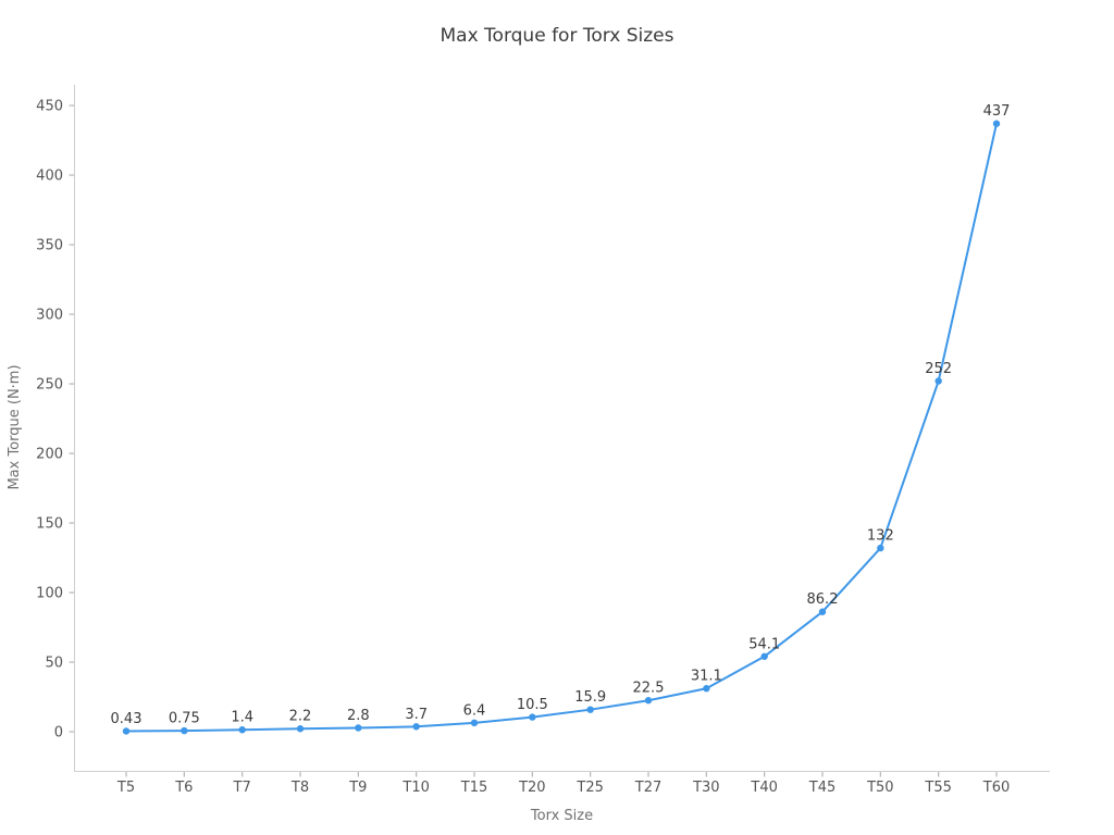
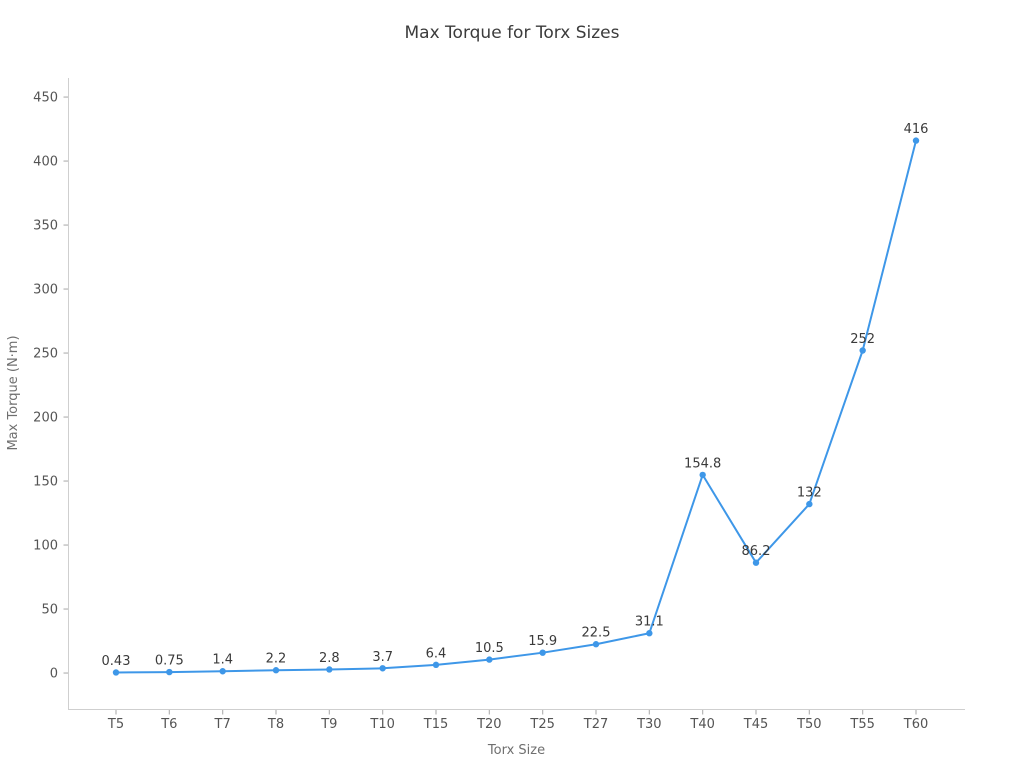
T40: 54.1 -> 154.8
T60: 437 -> 416
